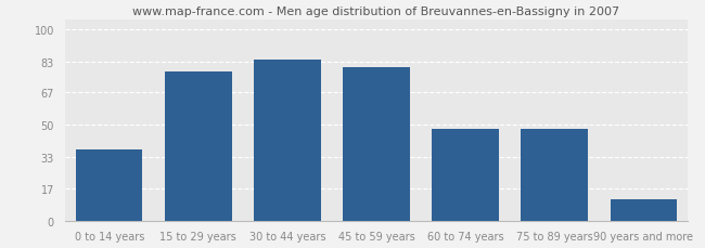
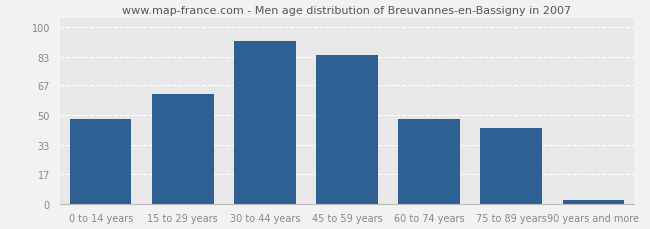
0 to 14 years: 37 -> 48
15 to 29 years: 78 -> 62
30 to 44 years: 84 -> 92
45 to 59 years: 80 -> 84
75 to 89 years: 48 -> 43
90 years and more: 11 -> 2
